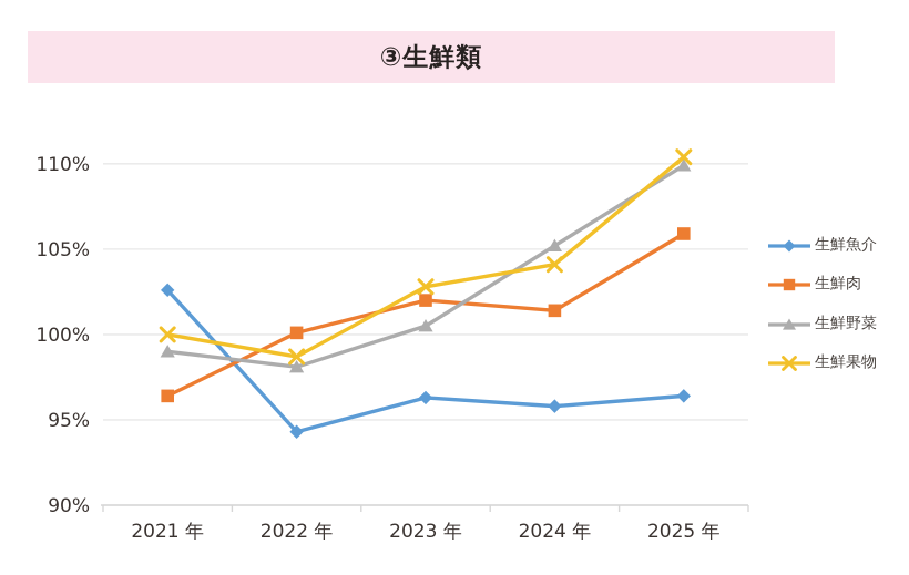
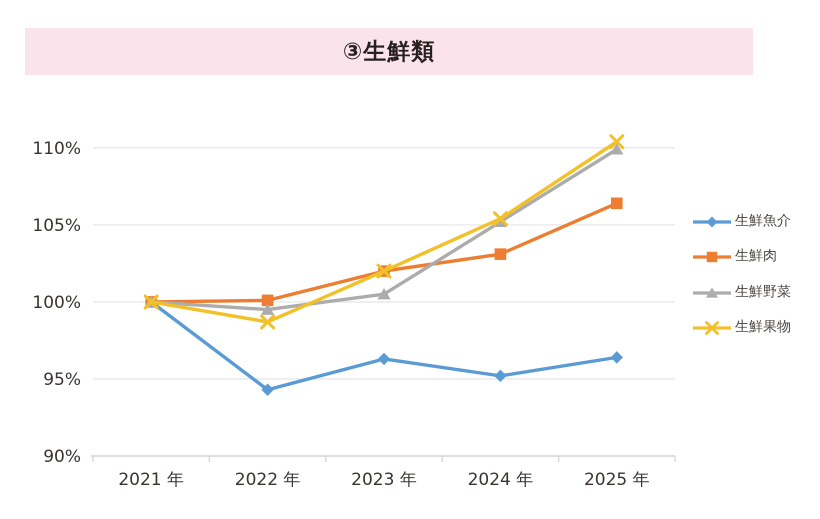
生鮮魚介/2021 年: 102.6% -> 100.0%
生鮮肉/2021 年: 96.4% -> 100.0%
生鮮野菜/2021 年: 99.0% -> 100.0%
生鮮野菜/2022 年: 98.1% -> 99.5%
生鮮果物/2023 年: 102.8% -> 102.0%
生鮮魚介/2024 年: 95.8% -> 95.2%
生鮮肉/2024 年: 101.4% -> 103.1%
生鮮果物/2024 年: 104.1% -> 105.4%
生鮮肉/2025 年: 105.9% -> 106.4%
